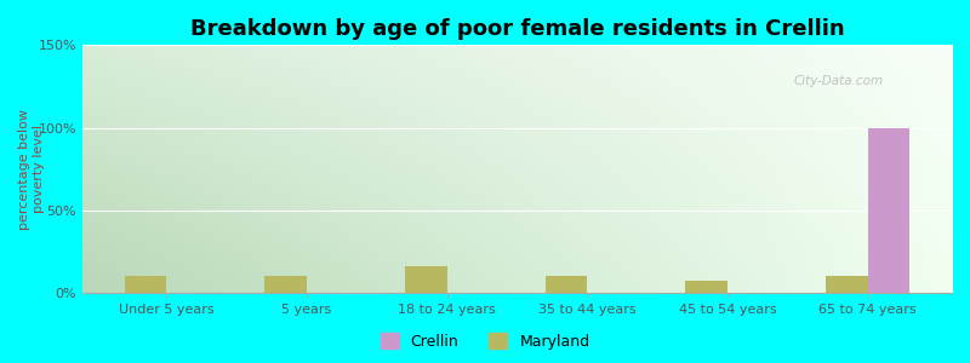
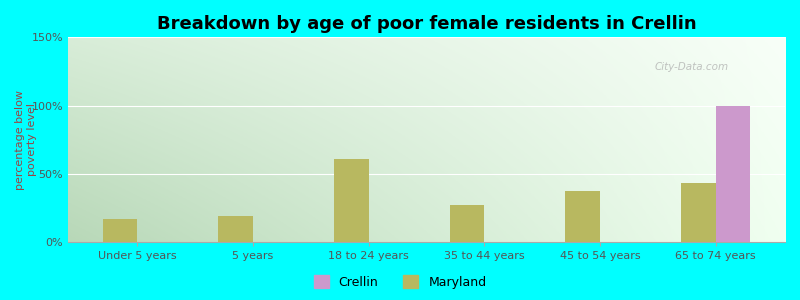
Maryland/Under 5 years: 10% -> 17%
Maryland/5 years: 10% -> 19%
Maryland/18 to 24 years: 16% -> 61%
Maryland/35 to 44 years: 10% -> 27%
Maryland/45 to 54 years: 7% -> 37%
Maryland/65 to 74 years: 10% -> 43%
